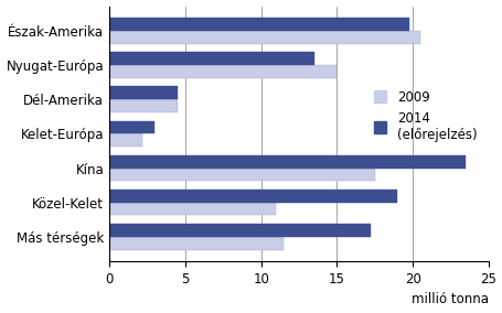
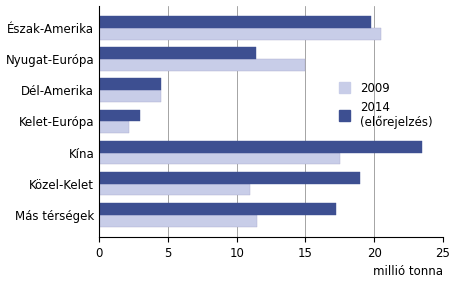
2014 (előrejelzés)/Nyugat-Európa: 13.5 -> 11.4
